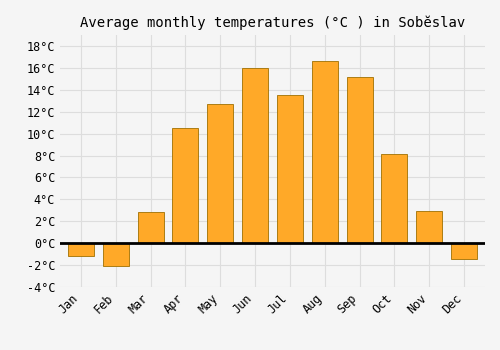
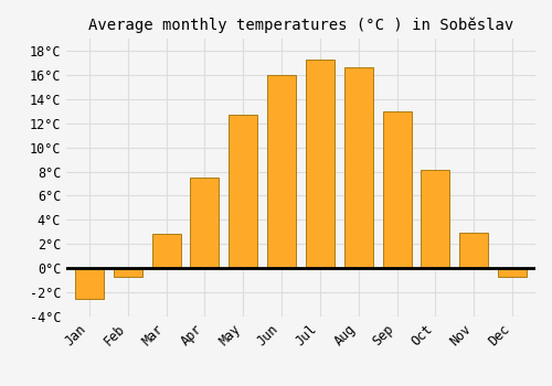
Jan: -1.2°C -> -2.5°C
Feb: -2.1°C -> -0.7°C
Apr: 10.5°C -> 7.5°C
Jul: 13.5°C -> 17.3°C
Sep: 15.2°C -> 13.0°C
Dec: -1.4°C -> -0.7°C
